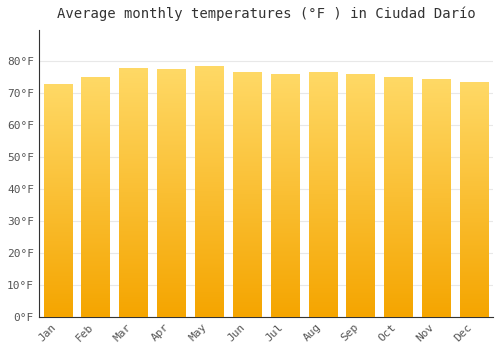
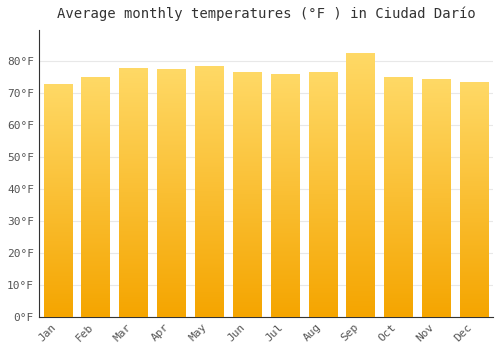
Sep: 76.0°F -> 82.5°F
